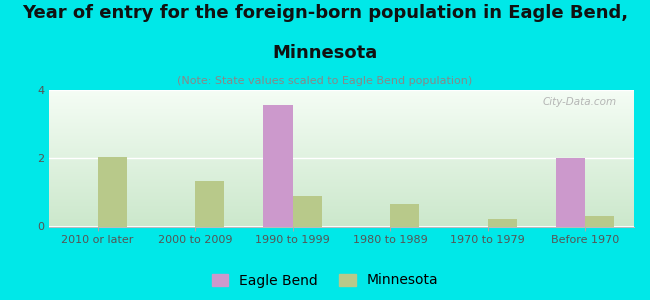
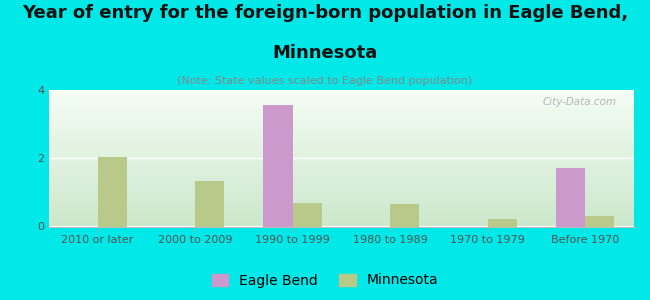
Minnesota/1990 to 1999: 0.88 -> 0.70
Eagle Bend/Before 1970: 2.00 -> 1.70
